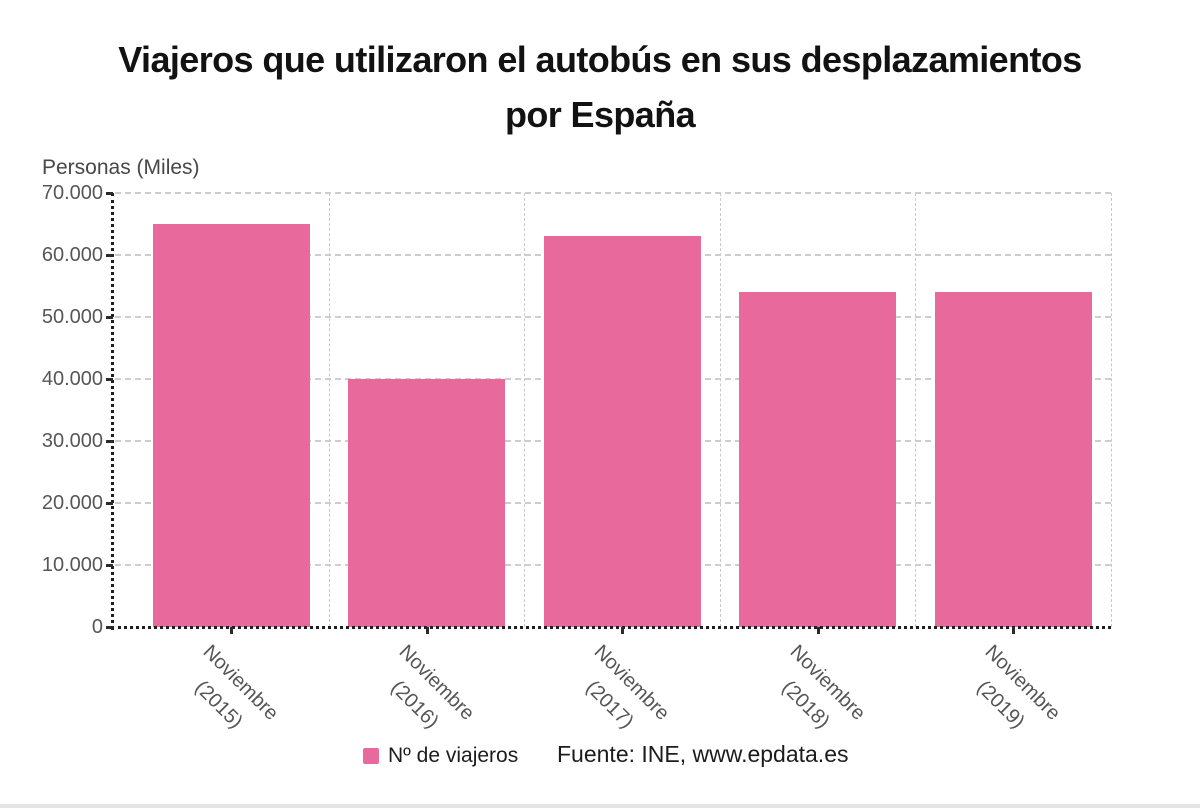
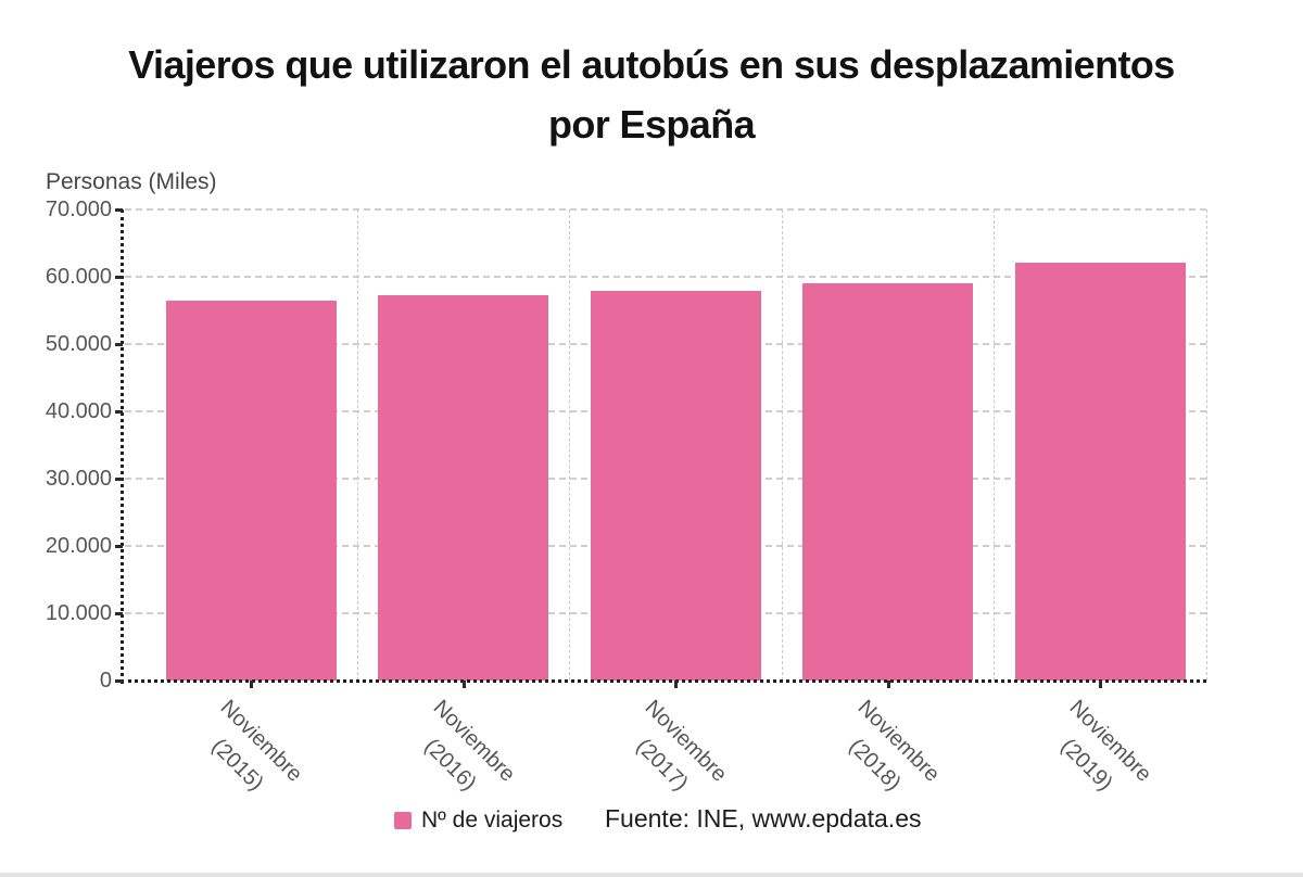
Noviembre (2015): 65000 -> 56000
Noviembre (2016): 40000 -> 57000
Noviembre (2017): 63000 -> 58000
Noviembre (2018): 54000 -> 59000
Noviembre (2019): 54000 -> 62000
